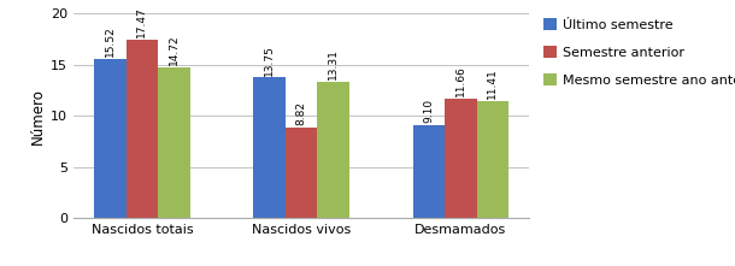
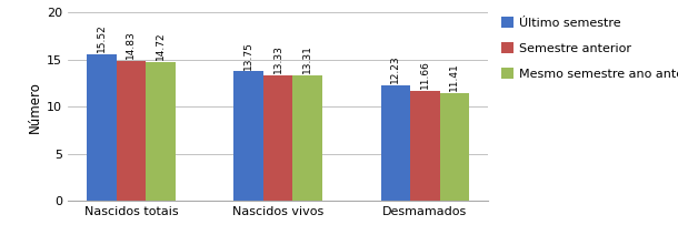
Semestre anterior/Nascidos totais: 17.47 -> 14.83
Semestre anterior/Nascidos vivos: 8.82 -> 13.33
Último semestre/Desmamados: 9.10 -> 12.23
